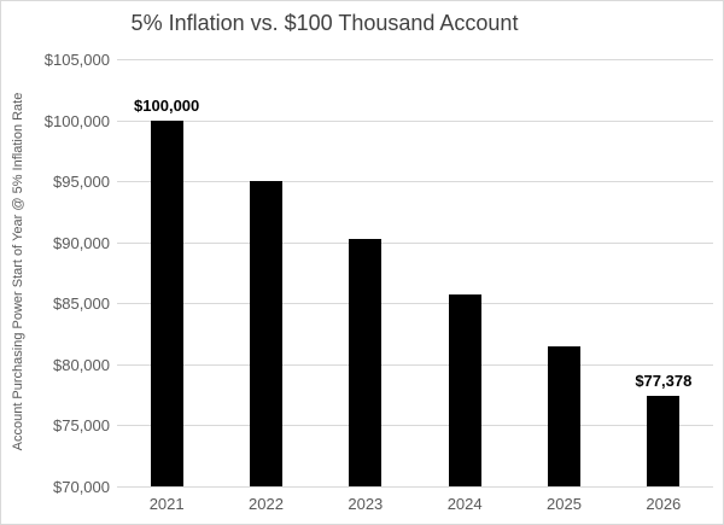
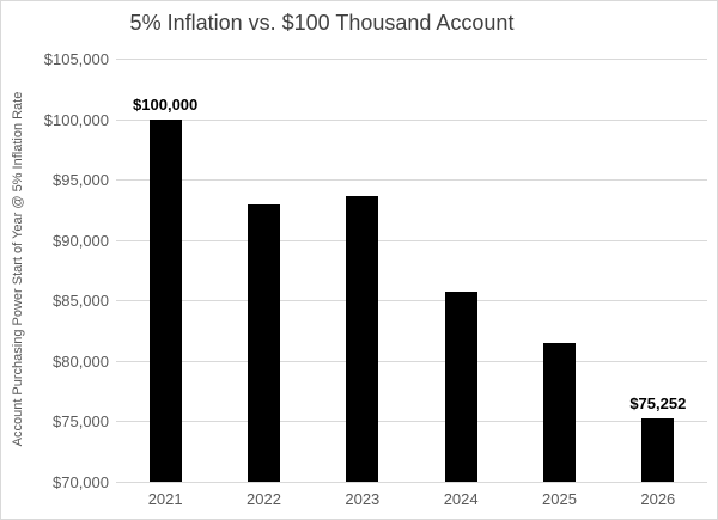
2022: $95000 -> $92900
2023: $90200 -> $93600
2026: $77,378 -> $75,252
